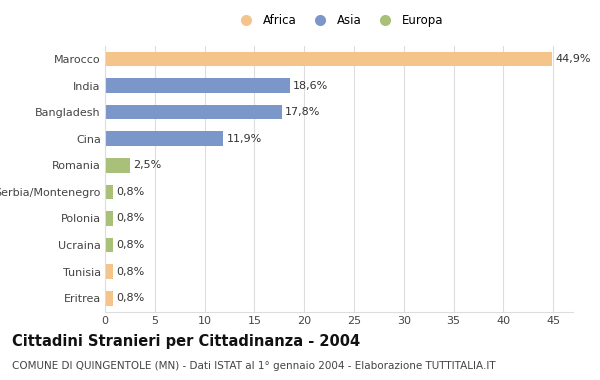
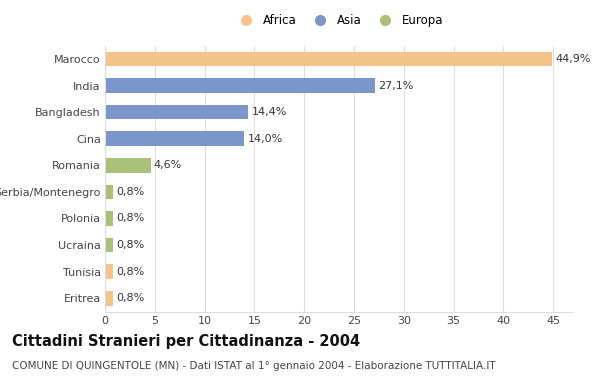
India: 18,6% -> 27,1%
Bangladesh: 17,8% -> 14,4%
Cina: 11,9% -> 14,0%
Romania: 2,5% -> 4,6%
